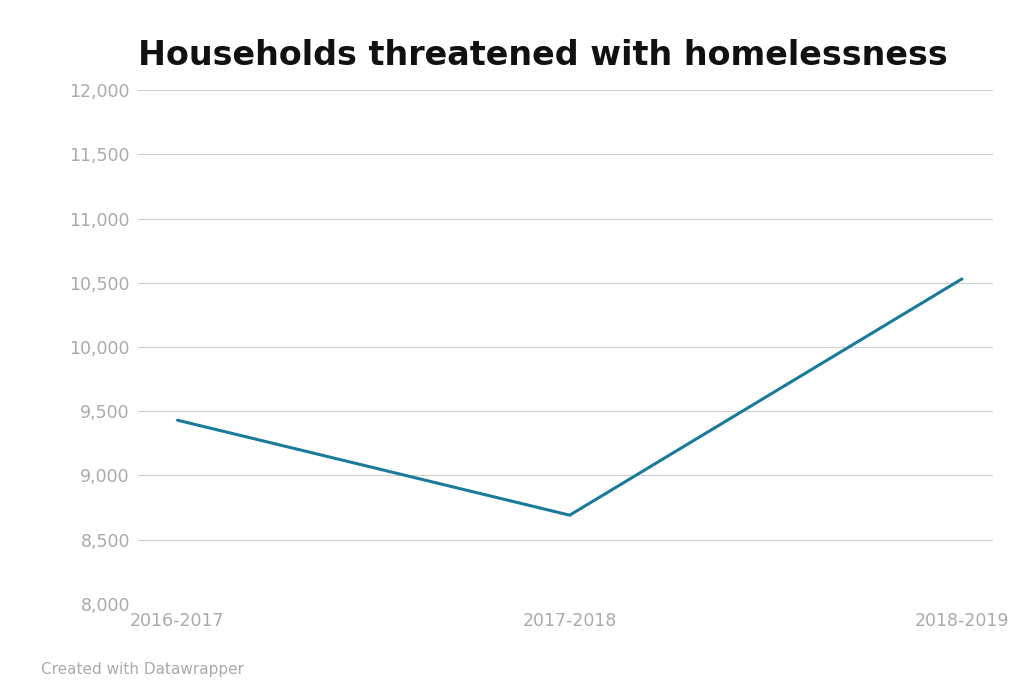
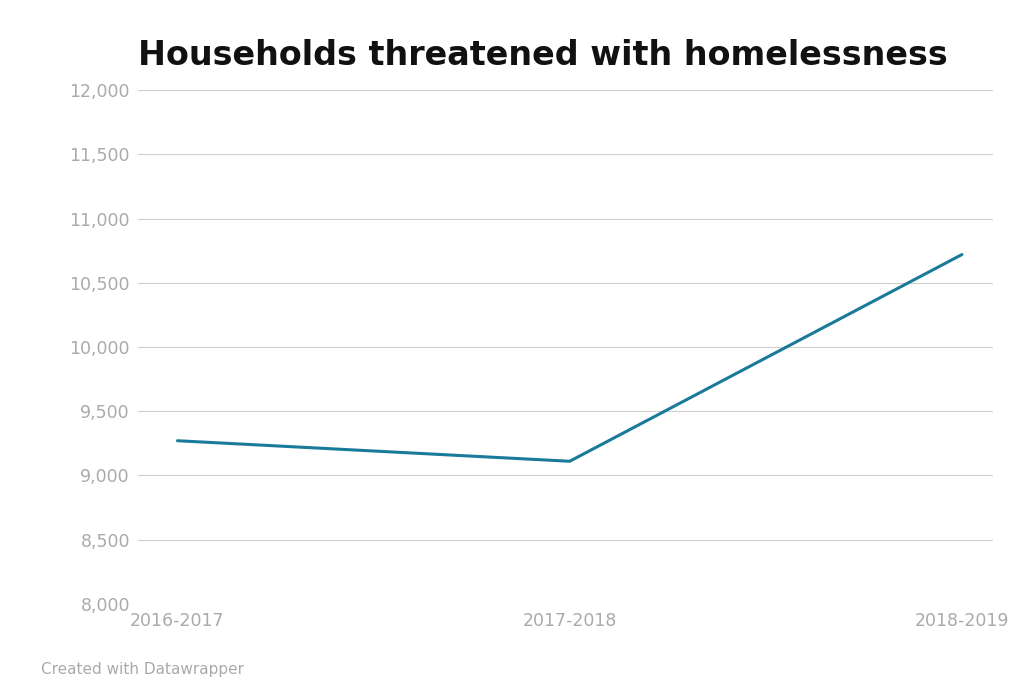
2016-2017: 9,430 -> 9,270
2017-2018: 8,690 -> 9,110
2018-2019: 10,530 -> 10,720
